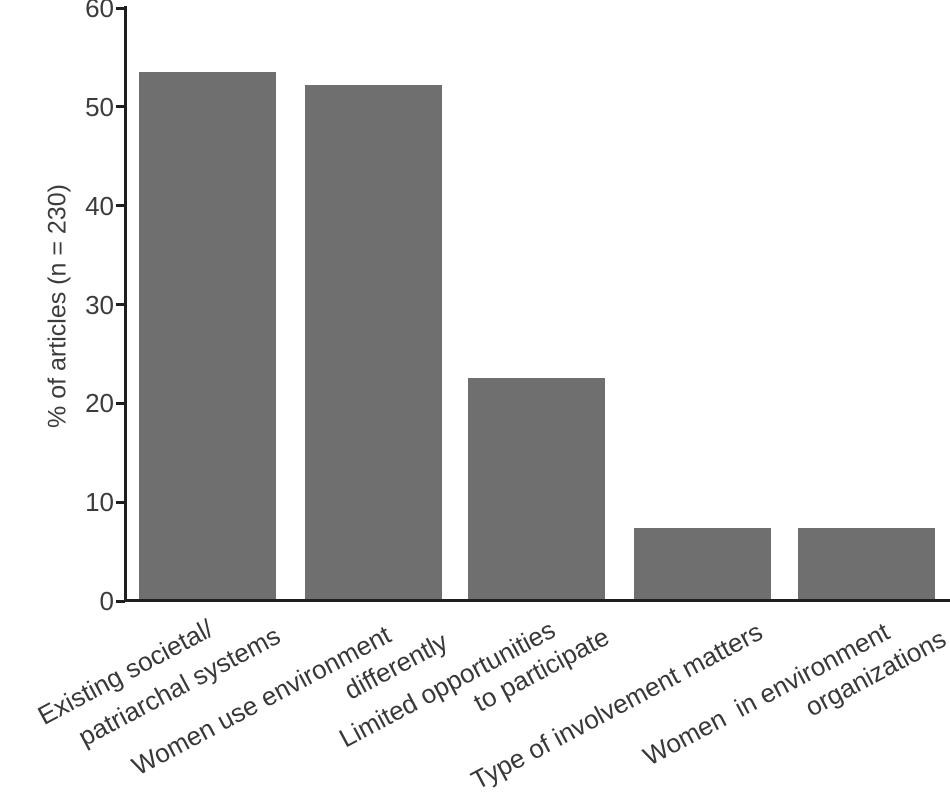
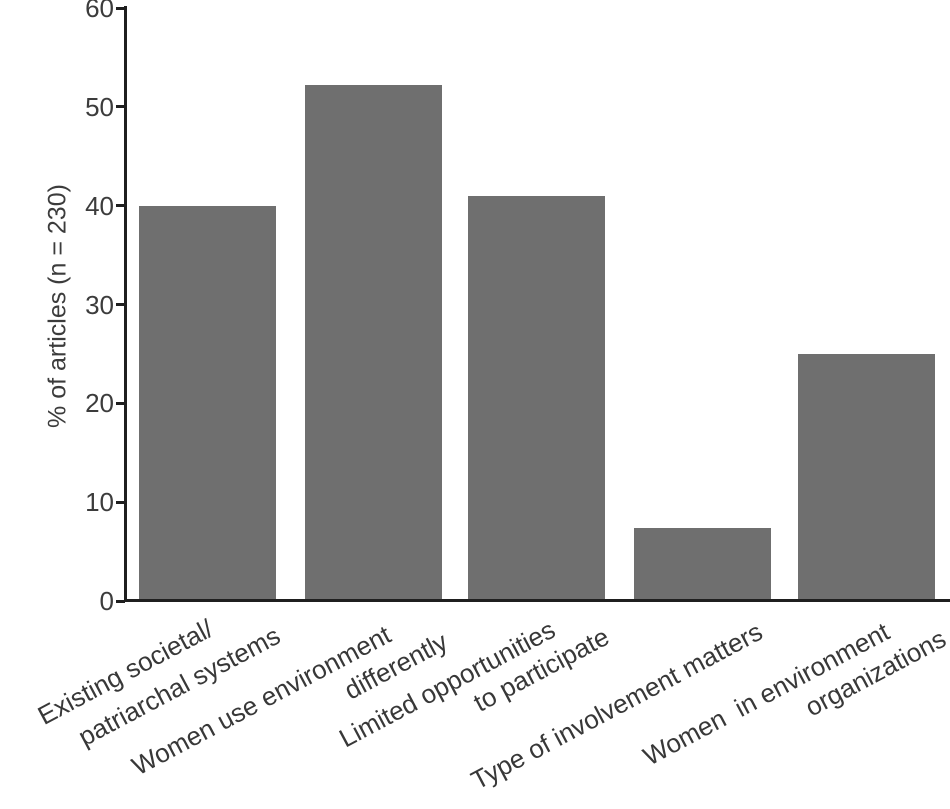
Existing societal/ patriarchal systems: 54 -> 40
Limited opportunities to participate: 23 -> 41
Women in environment organizations: 7 -> 25
